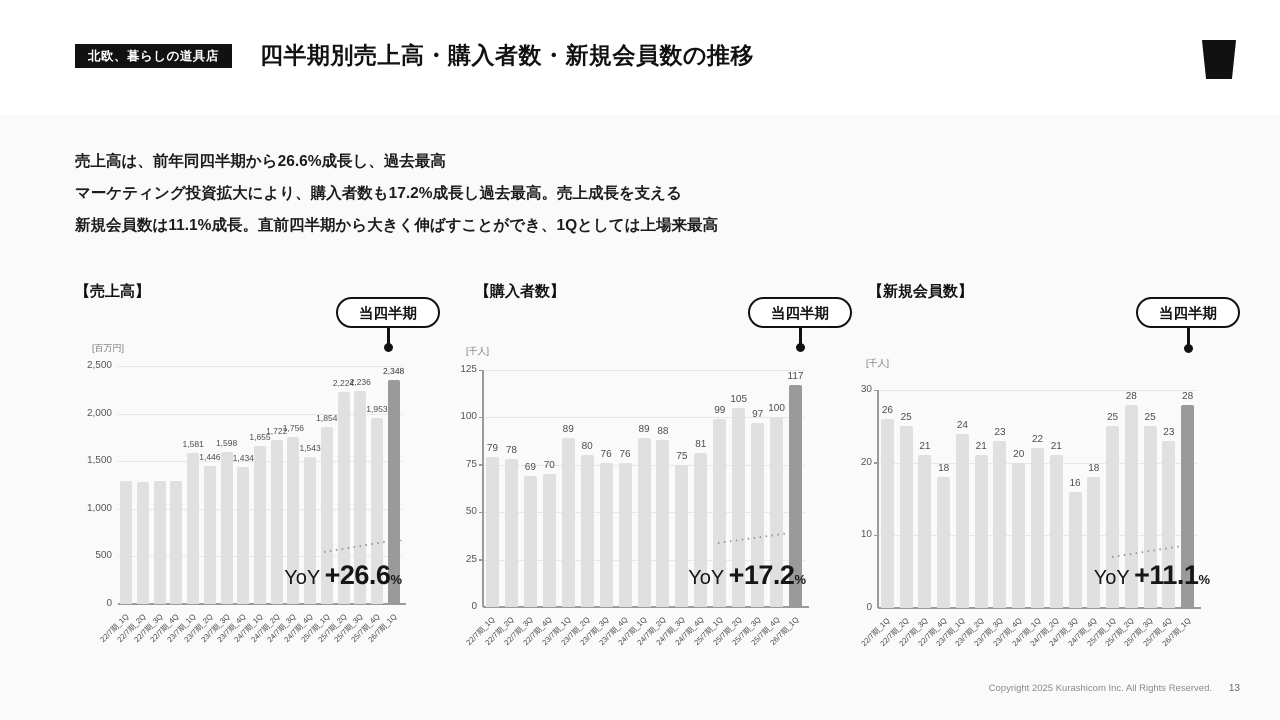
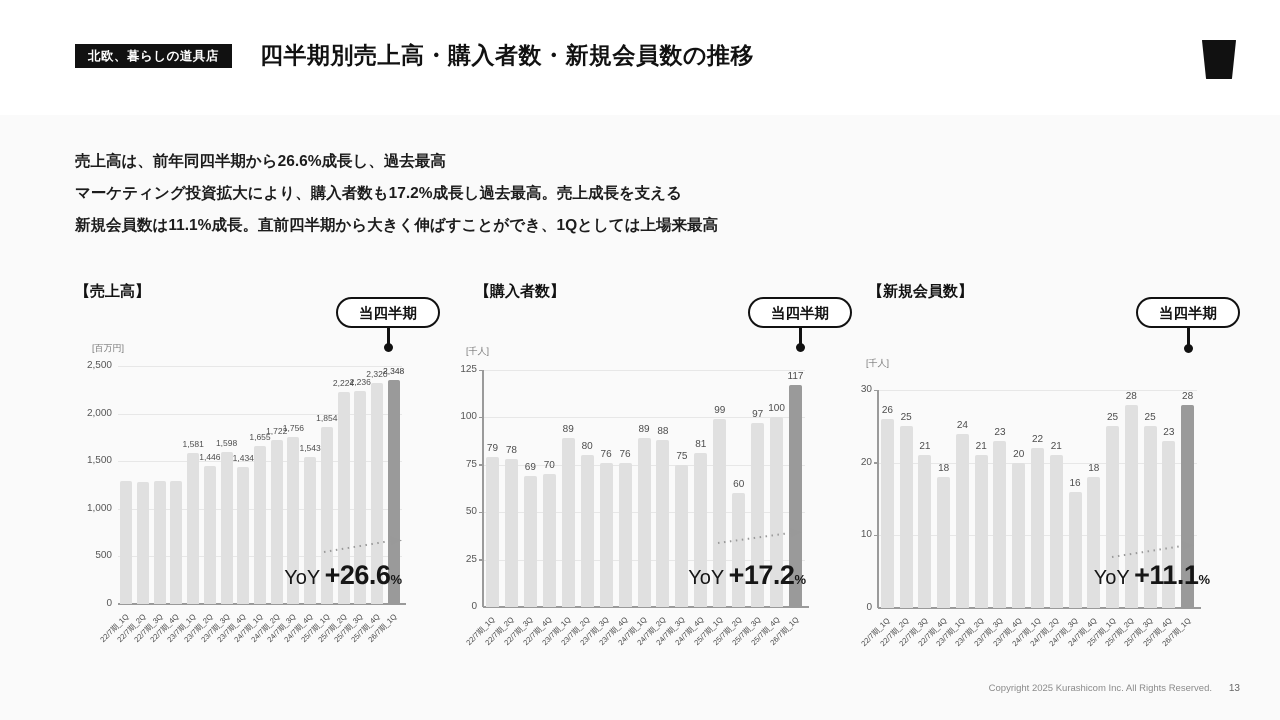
【売上高】/25/7期_4Q: 1,953 -> 2,320
【購入者数】/25/7期_2Q: 105 -> 60
